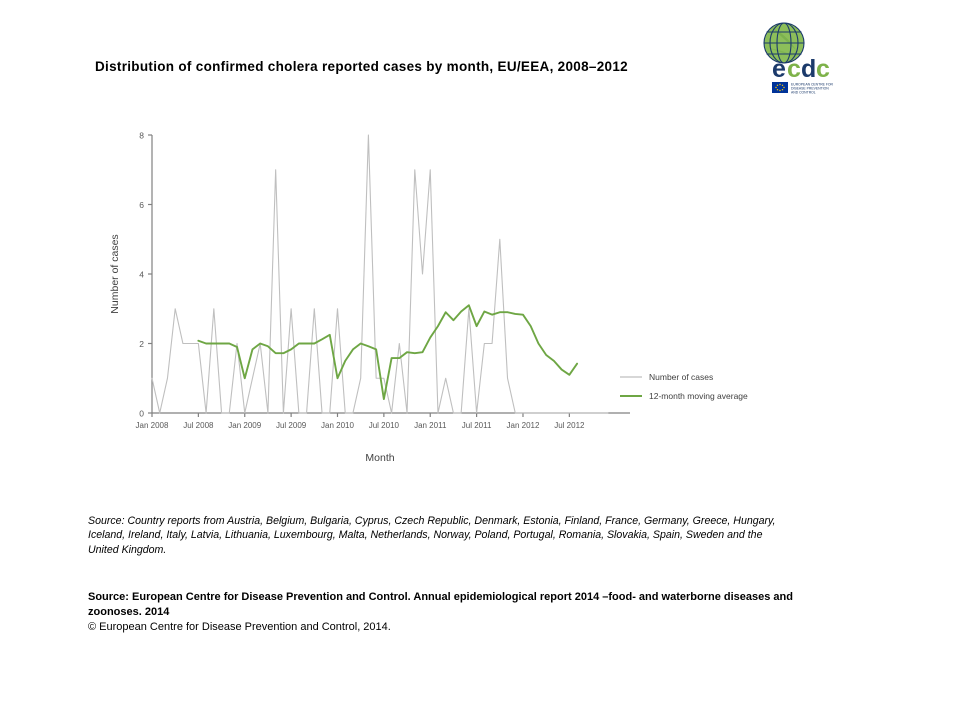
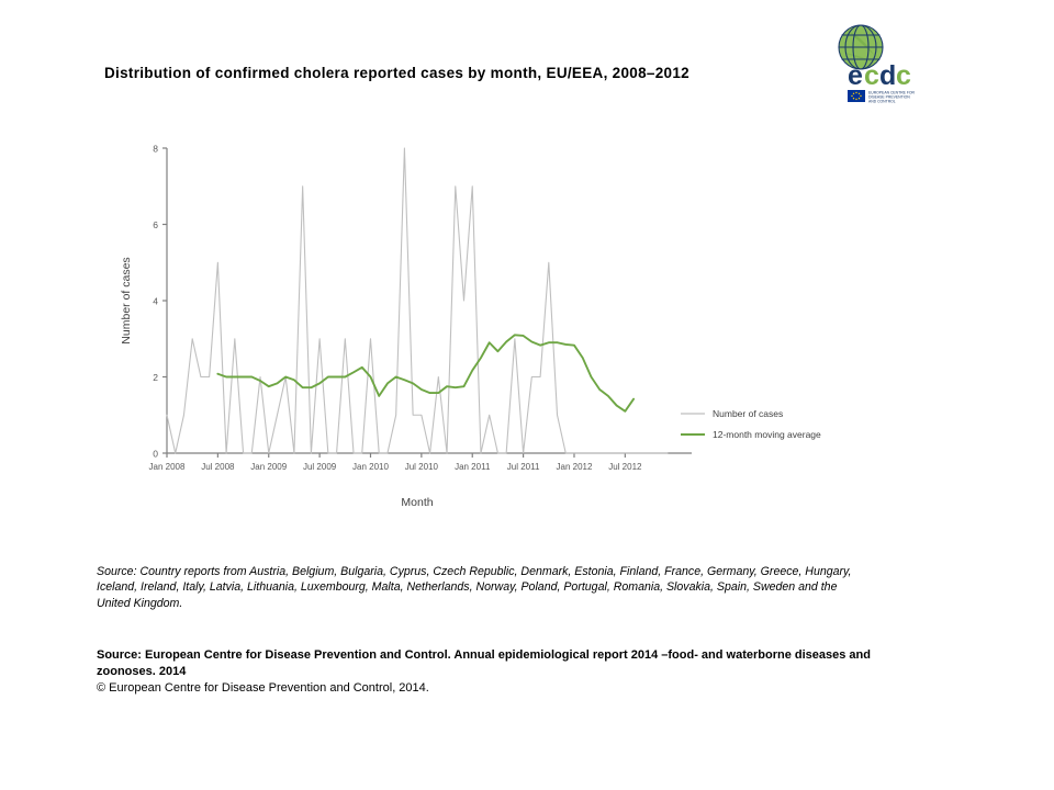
Number of cases/Jul 2008: 2 -> 5
12-month moving average/Jan 2009: 1.0 -> 1.8
12-month moving average/Jan 2010: 1.0 -> 2.0
12-month moving average/Jul 2010: 0.4 -> 1.7
12-month moving average/Jul 2011: 2.5 -> 3.1
